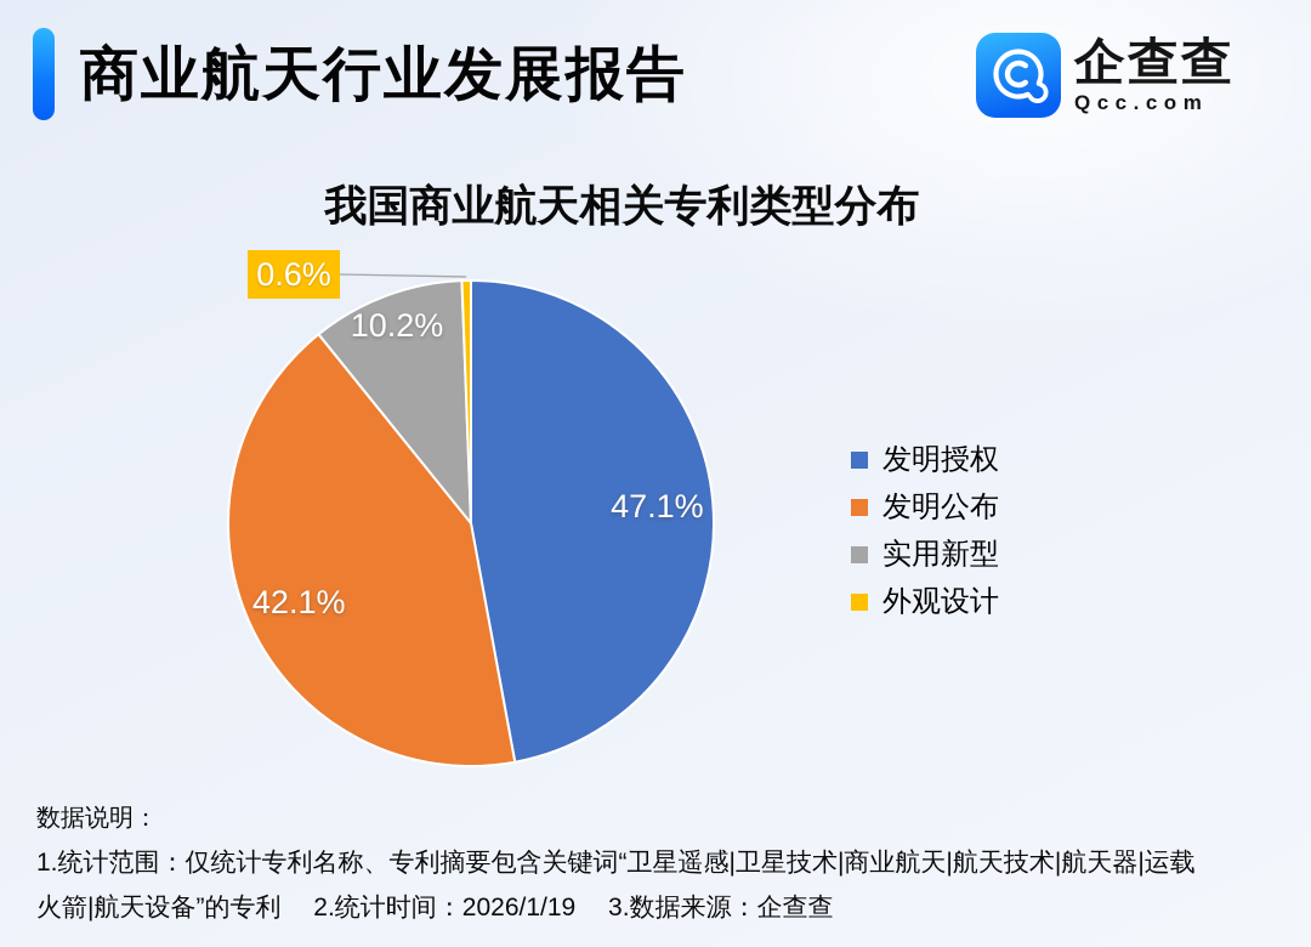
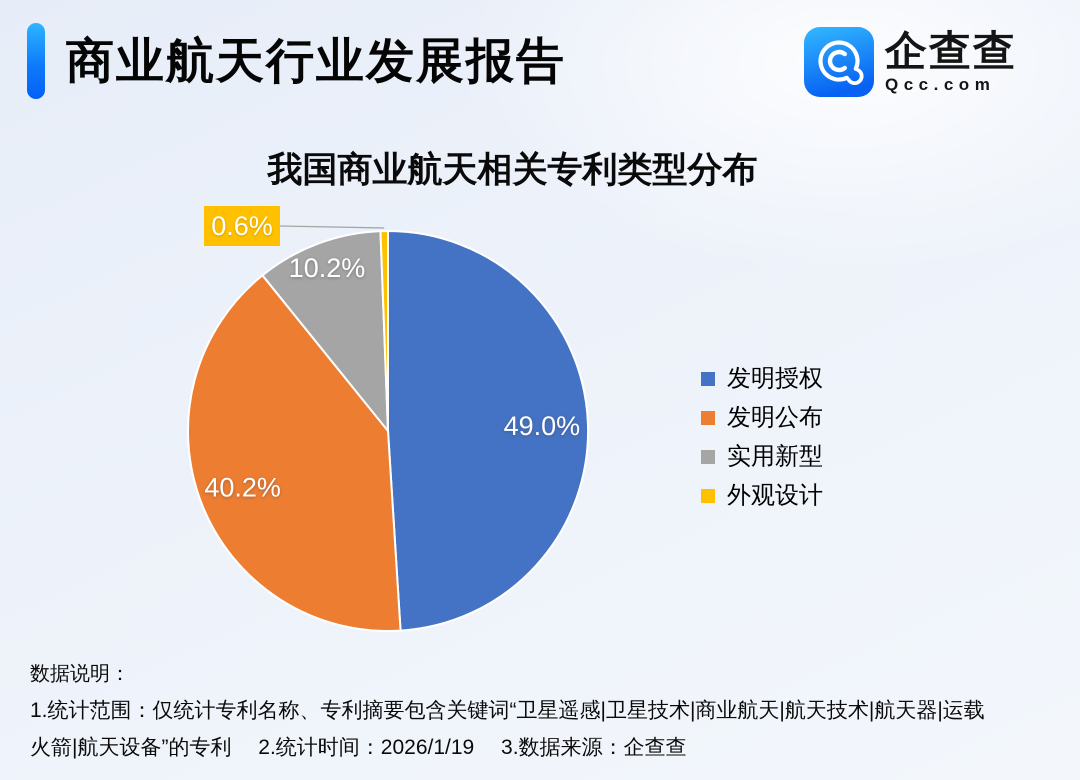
发明授权: 47.1% -> 49.0%
发明公布: 42.1% -> 40.2%
